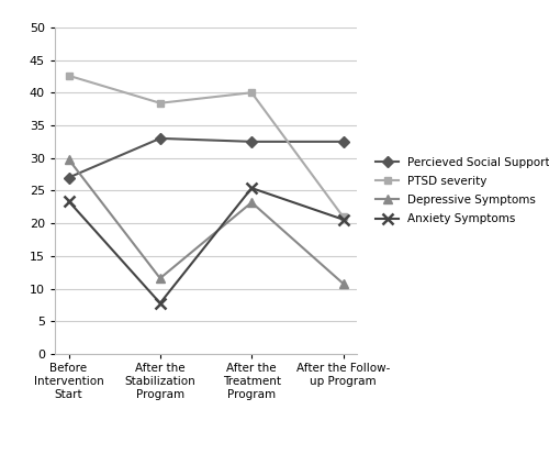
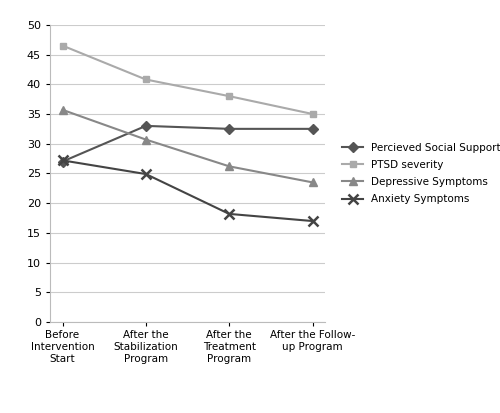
PTSD severity/Before Intervention Start: 42.6 -> 46.5
Depressive Symptoms/Before Intervention Start: 29.8 -> 35.7
Anxiety Symptoms/Before Intervention Start: 23.4 -> 27.2
PTSD severity/After the Stabilization Program: 38.4 -> 40.8
Depressive Symptoms/After the Stabilization Program: 11.6 -> 30.7
Anxiety Symptoms/After the Stabilization Program: 7.8 -> 24.9
PTSD severity/After the Treatment Program: 40.0 -> 38.0
Depressive Symptoms/After the Treatment Program: 23.2 -> 26.2
Anxiety Symptoms/After the Treatment Program: 25.4 -> 18.2
PTSD severity/After the Follow- up Program: 21.0 -> 35.0
Depressive Symptoms/After the Follow- up Program: 10.8 -> 23.5
Anxiety Symptoms/After the Follow- up Program: 20.6 -> 17.0
